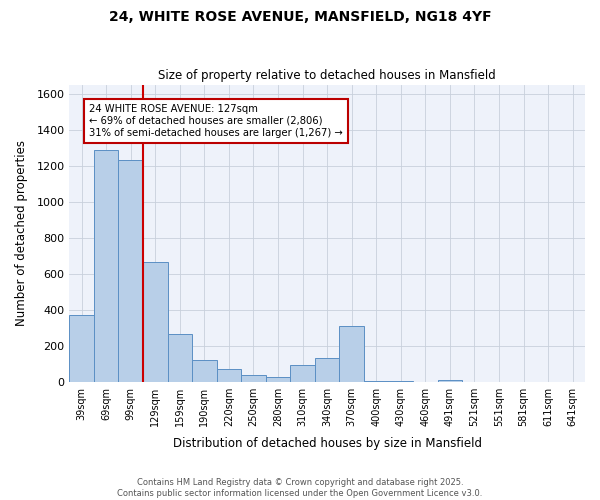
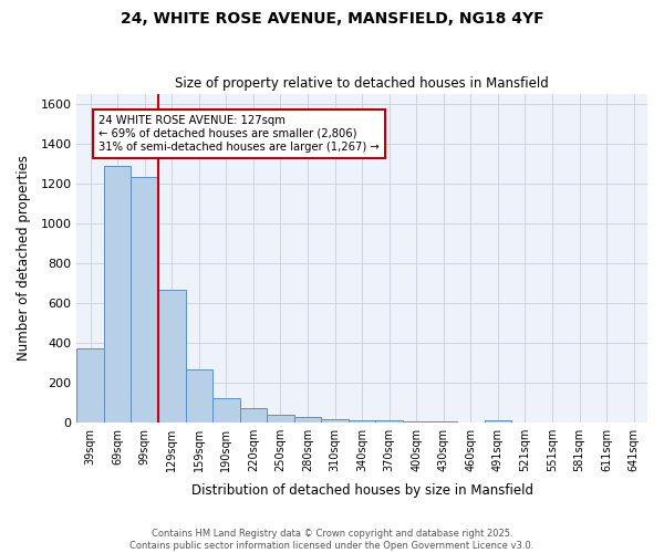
310sqm: 90 -> 20
340sqm: 130 -> 10
370sqm: 310 -> 10
